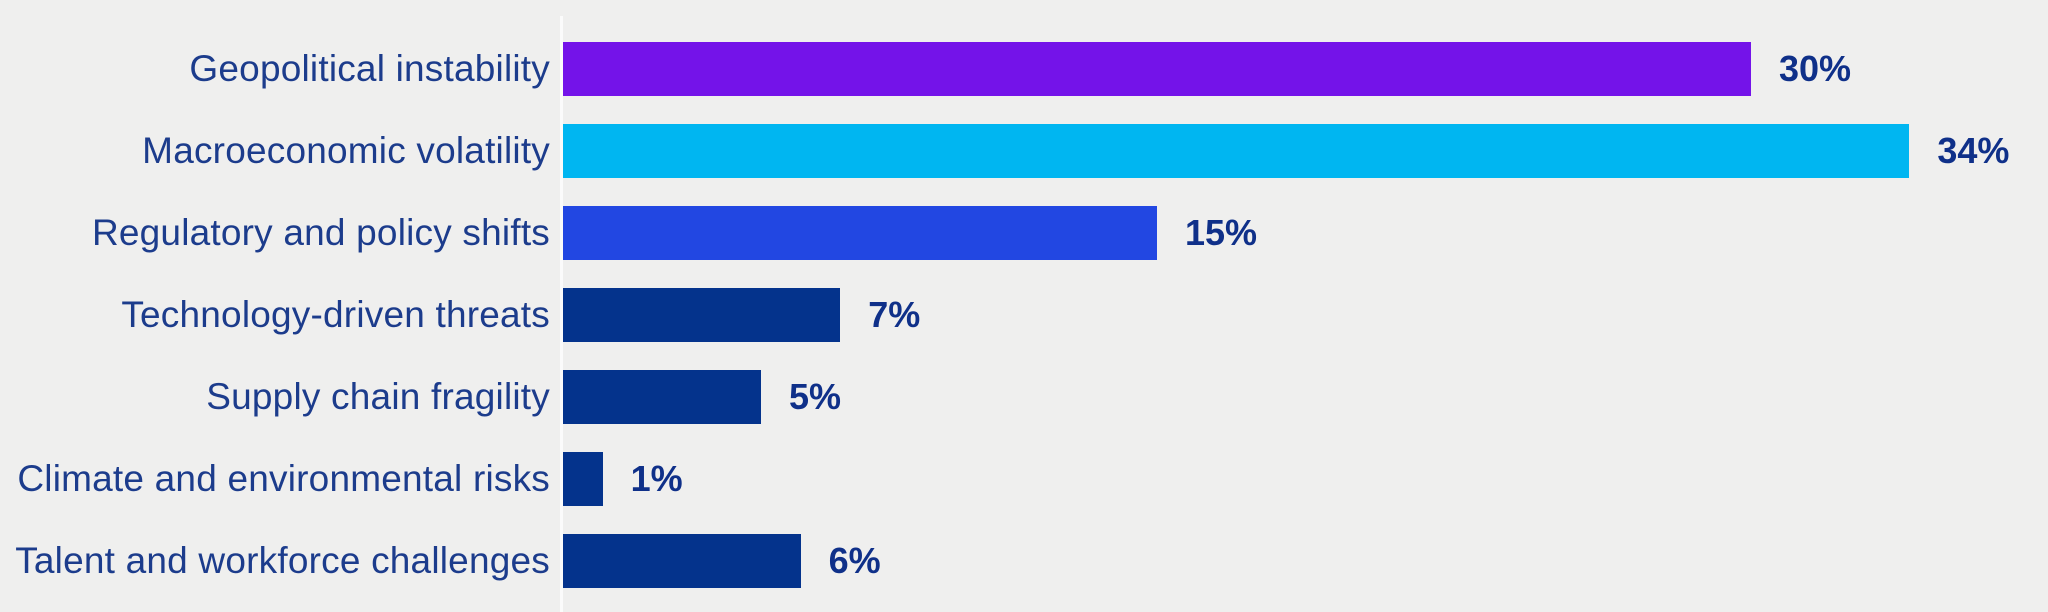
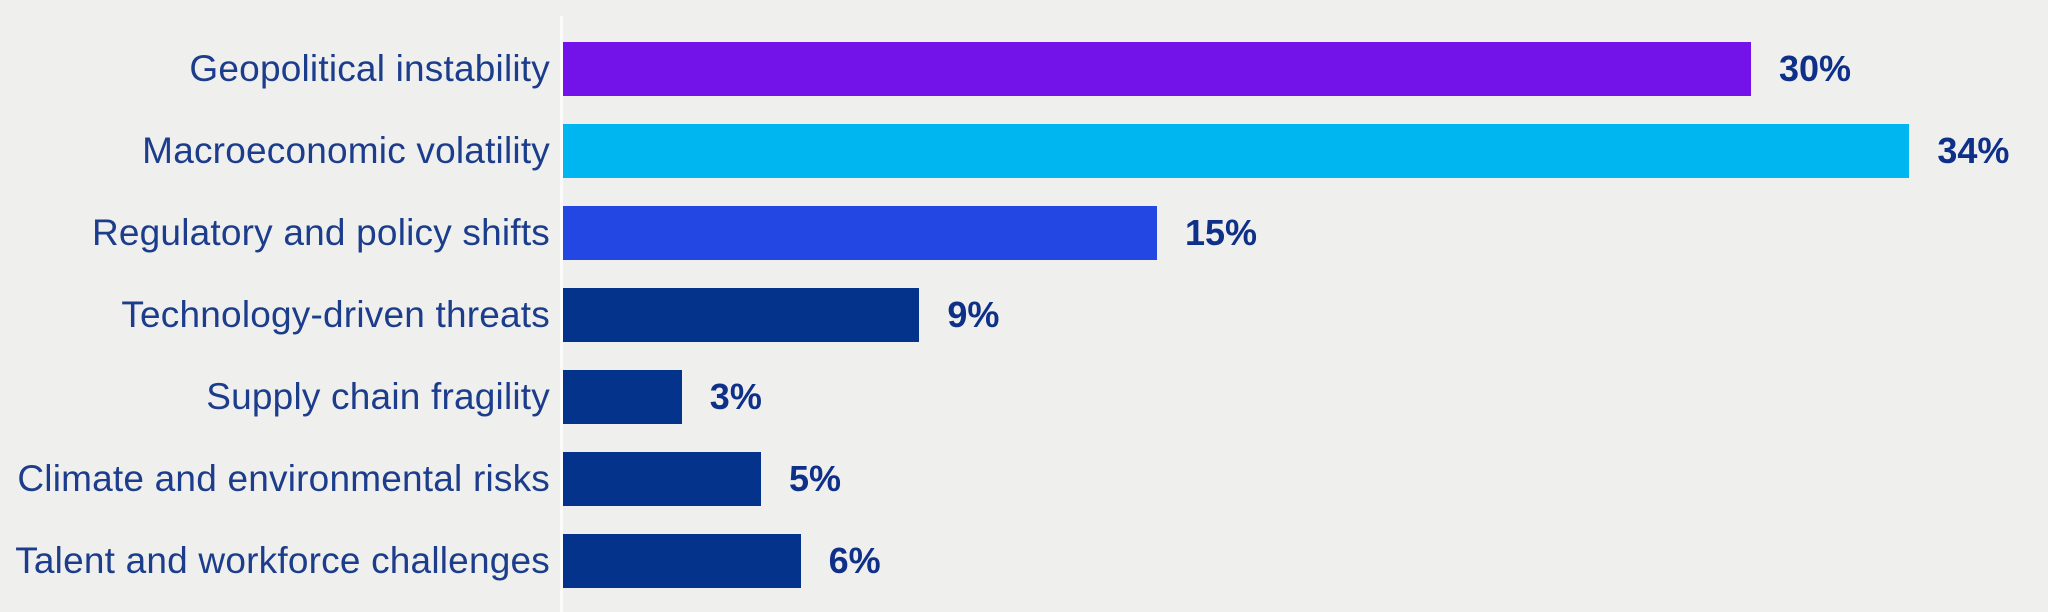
Technology-driven threats: 7% -> 9%
Supply chain fragility: 5% -> 3%
Climate and environmental risks: 1% -> 5%
